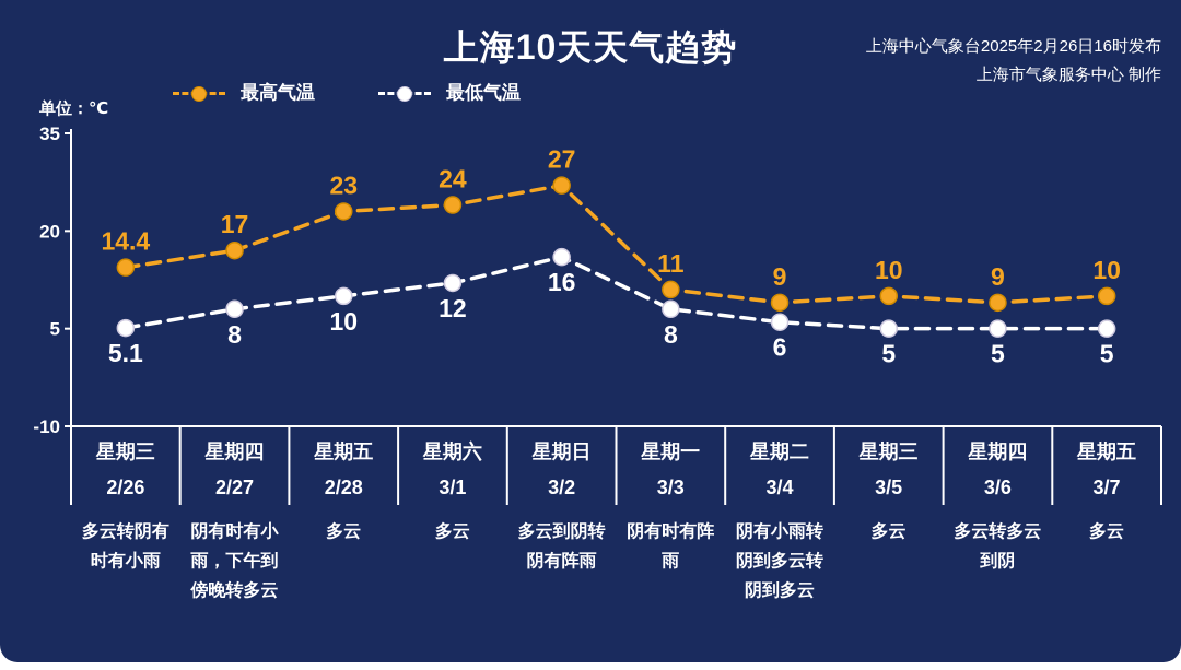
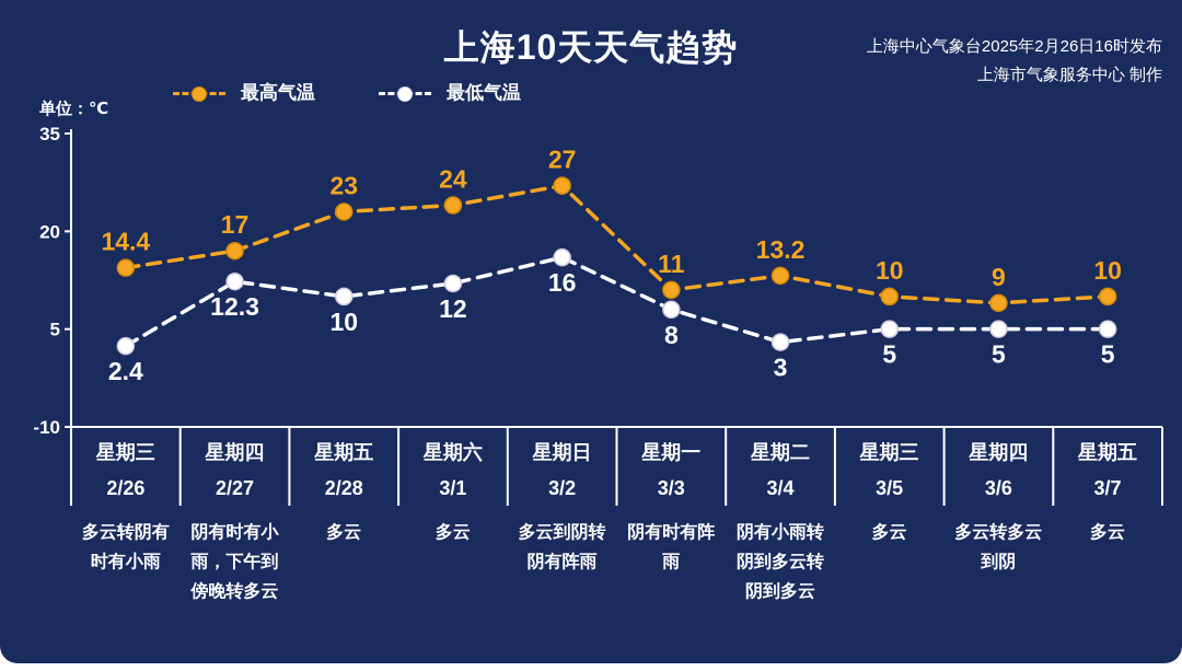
最低气温/2/26: 5.1 -> 2.4
最低气温/2/27: 8 -> 12.3
最高气温/3/4: 9 -> 13.2
最低气温/3/4: 6 -> 3
